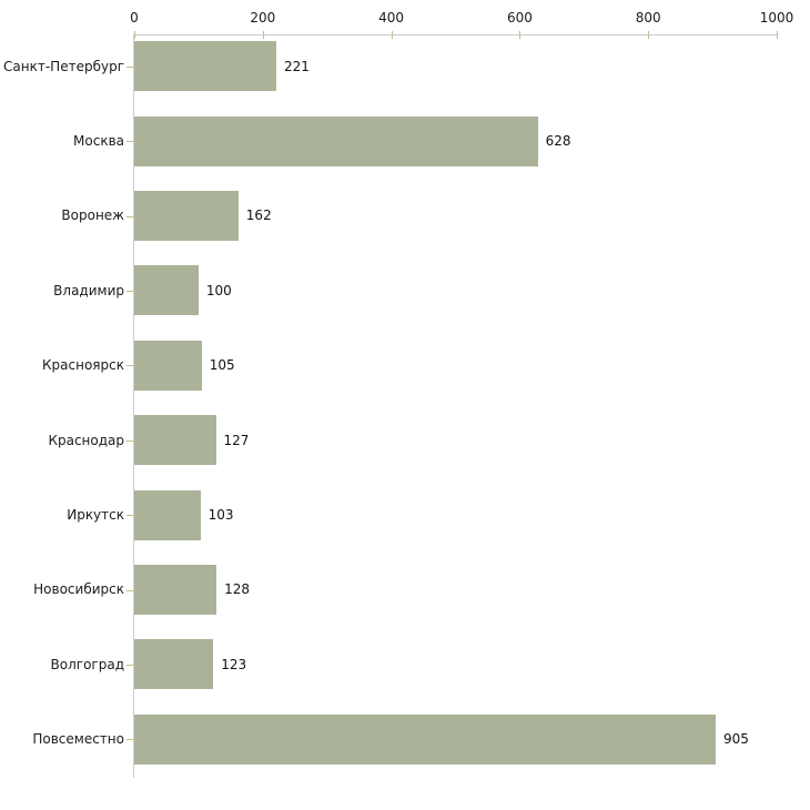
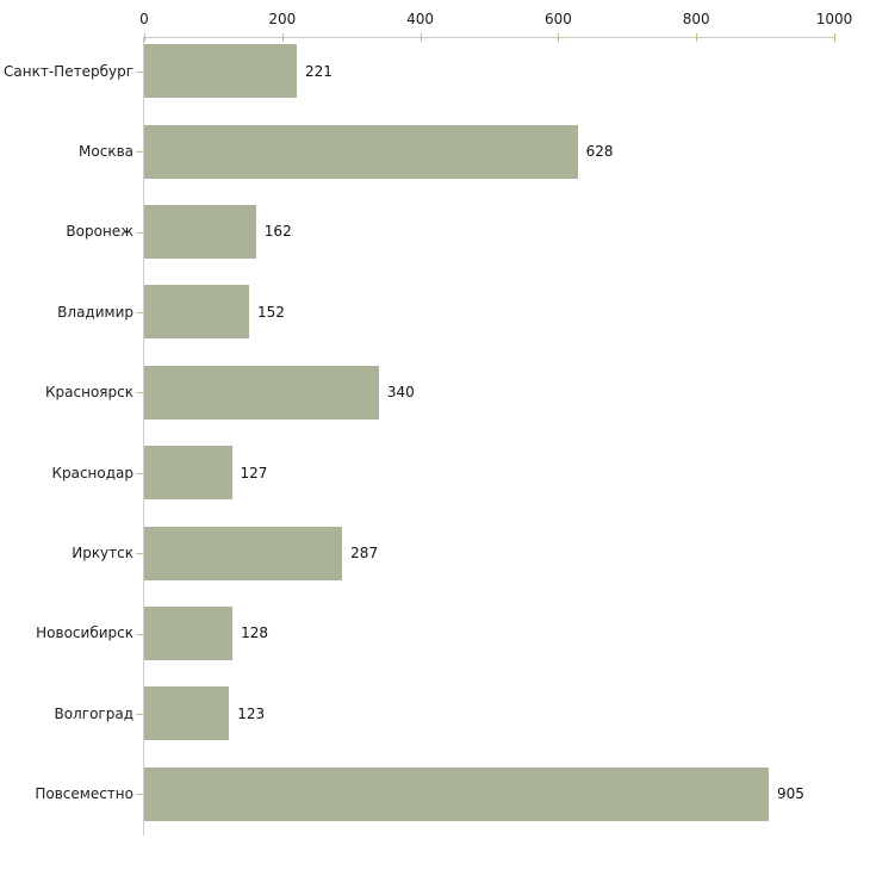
Владимир: 100 -> 152
Красноярск: 105 -> 340
Иркутск: 103 -> 287
